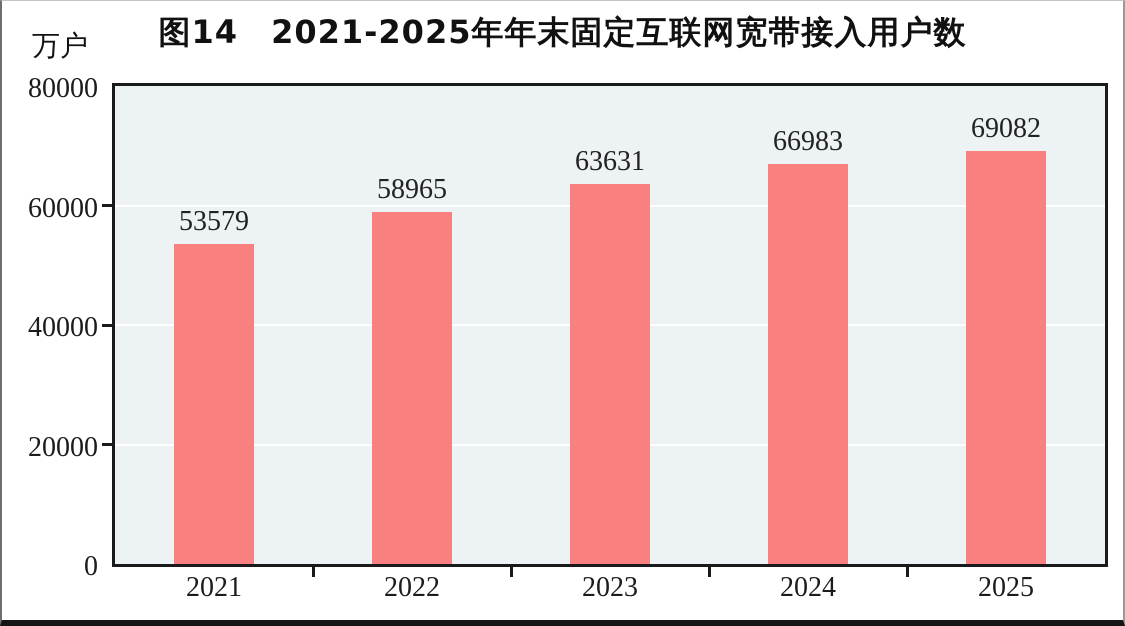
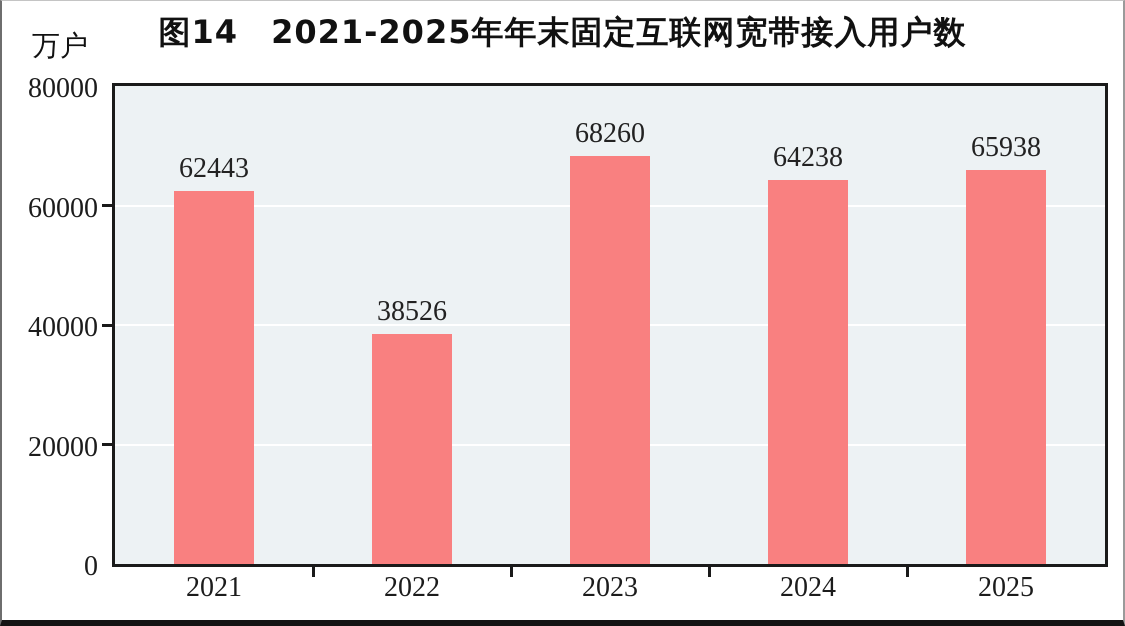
2021: 53579 -> 62443
2022: 58965 -> 38526
2023: 63631 -> 68260
2024: 66983 -> 64238
2025: 69082 -> 65938
